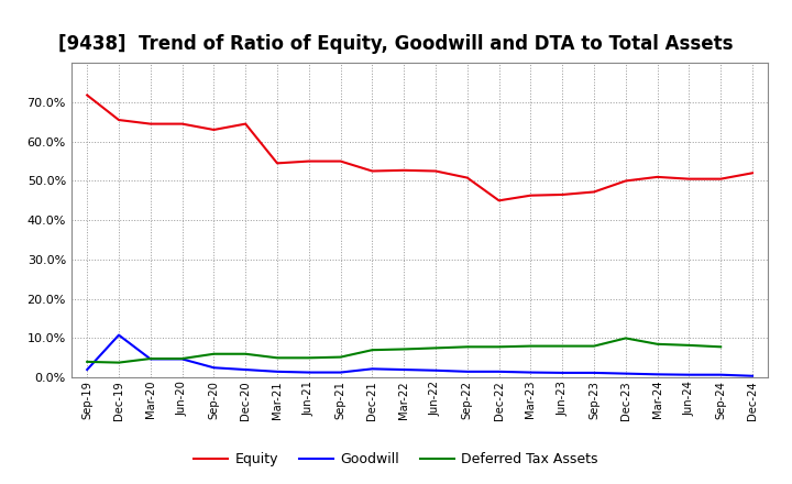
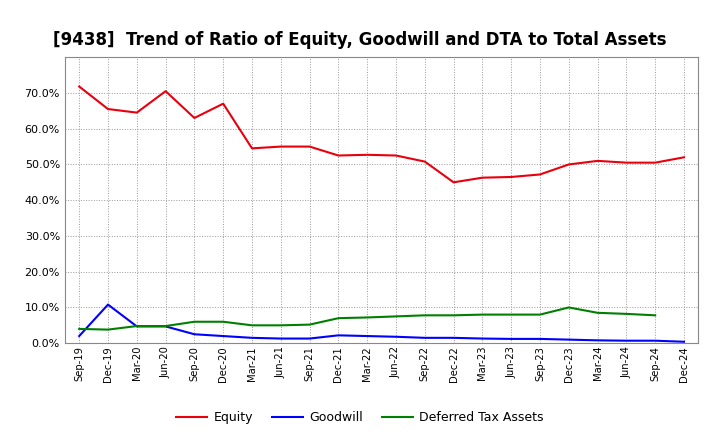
Equity/Jun-20: 64.5% -> 70.5%
Equity/Dec-20: 64.5% -> 67.0%
